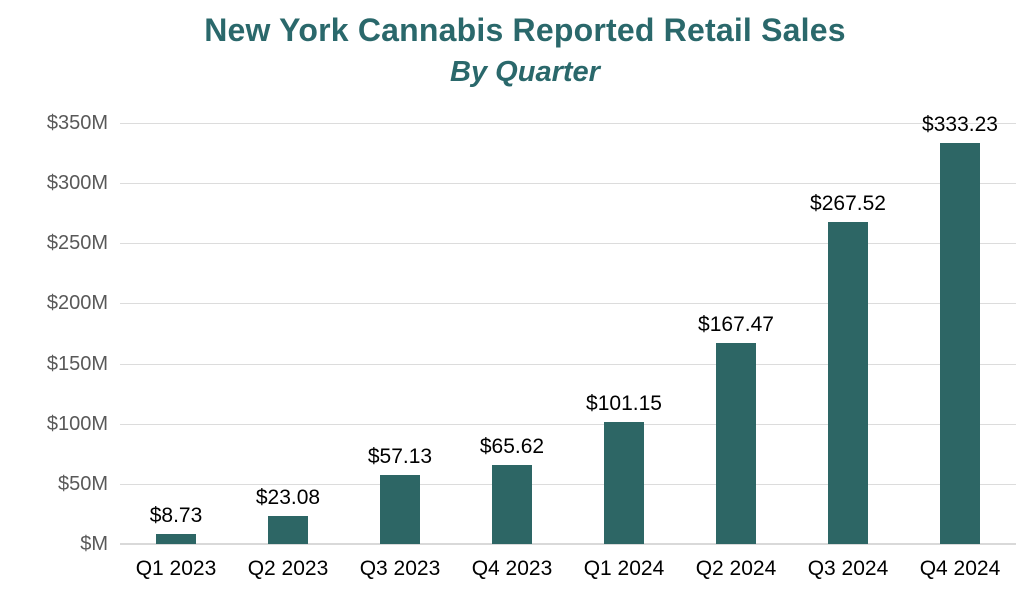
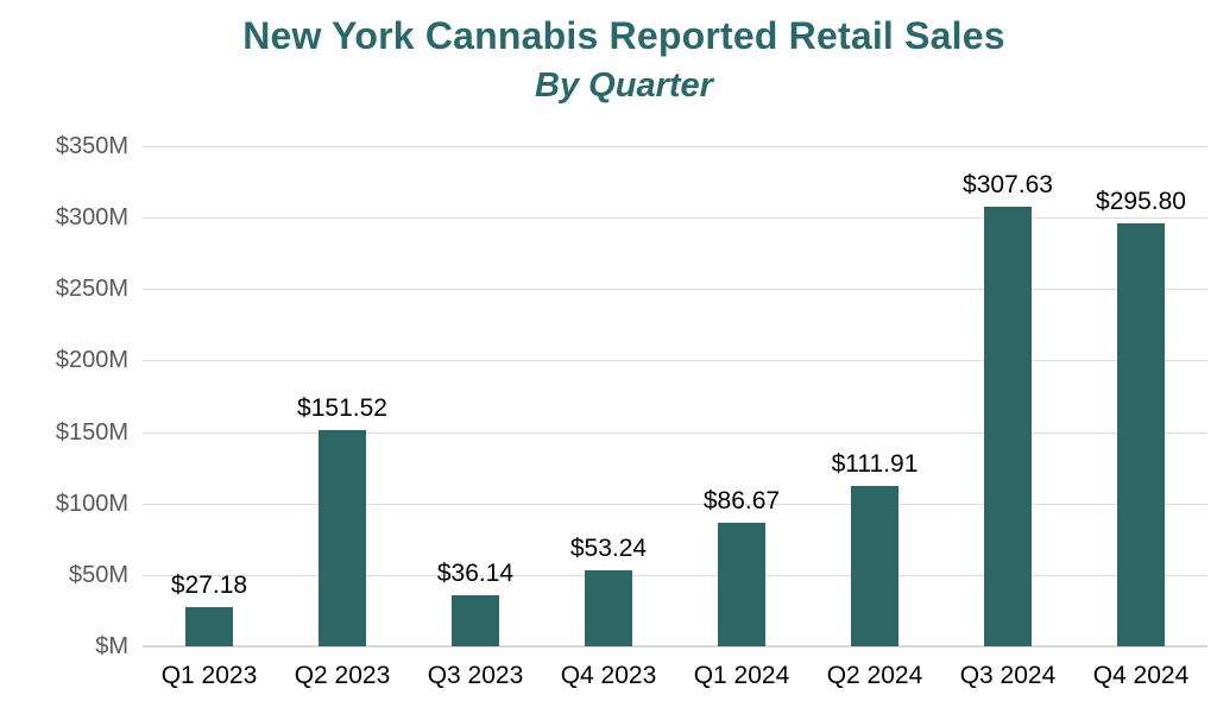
Q1 2023: $8.73 -> $27.18
Q2 2023: $23.08 -> $151.52
Q3 2023: $57.13 -> $36.14
Q4 2023: $65.62 -> $53.24
Q1 2024: $101.15 -> $86.67
Q2 2024: $167.47 -> $111.91
Q3 2024: $267.52 -> $307.63
Q4 2024: $333.23 -> $295.80
